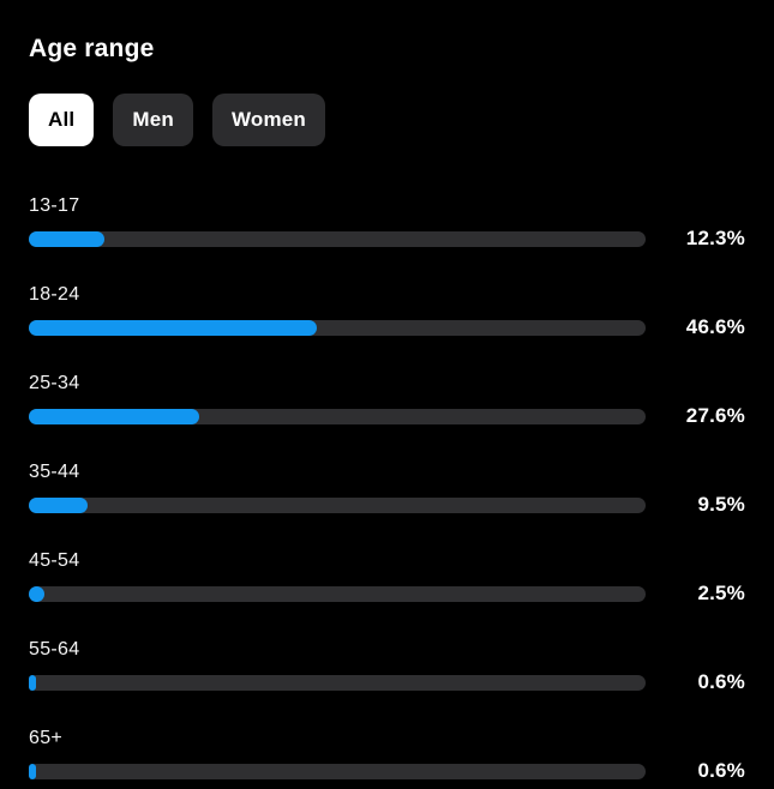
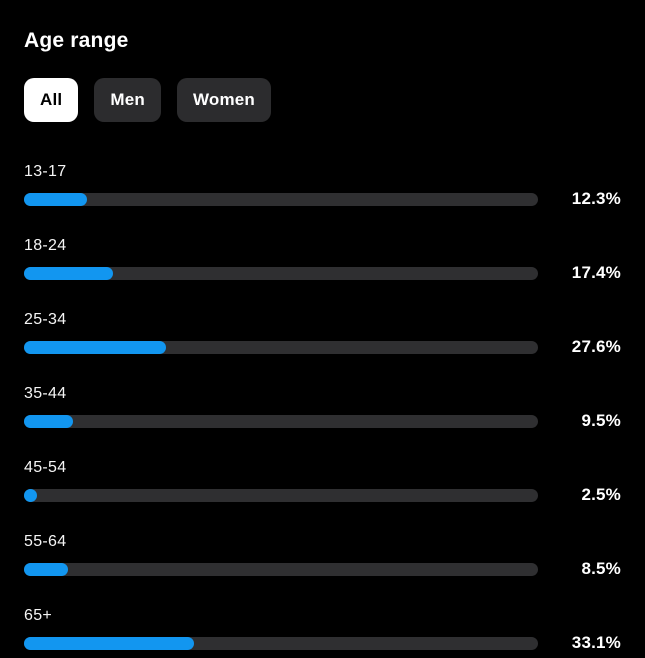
18-24: 46.6% -> 17.4%
55-64: 0.6% -> 8.5%
65+: 0.6% -> 33.1%
